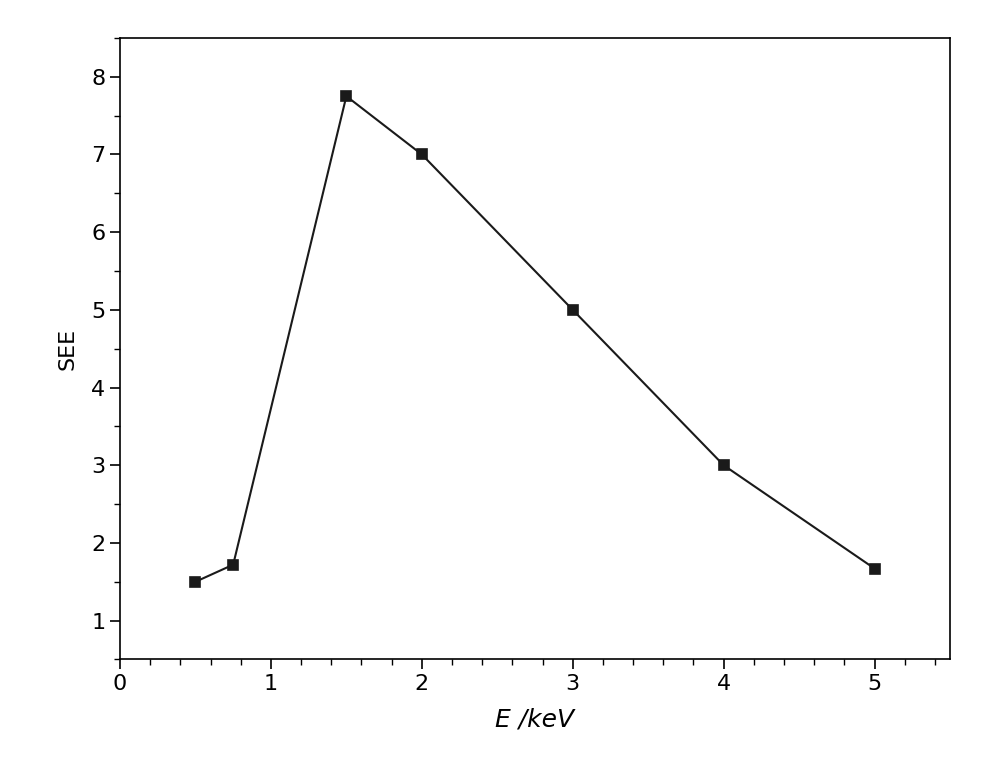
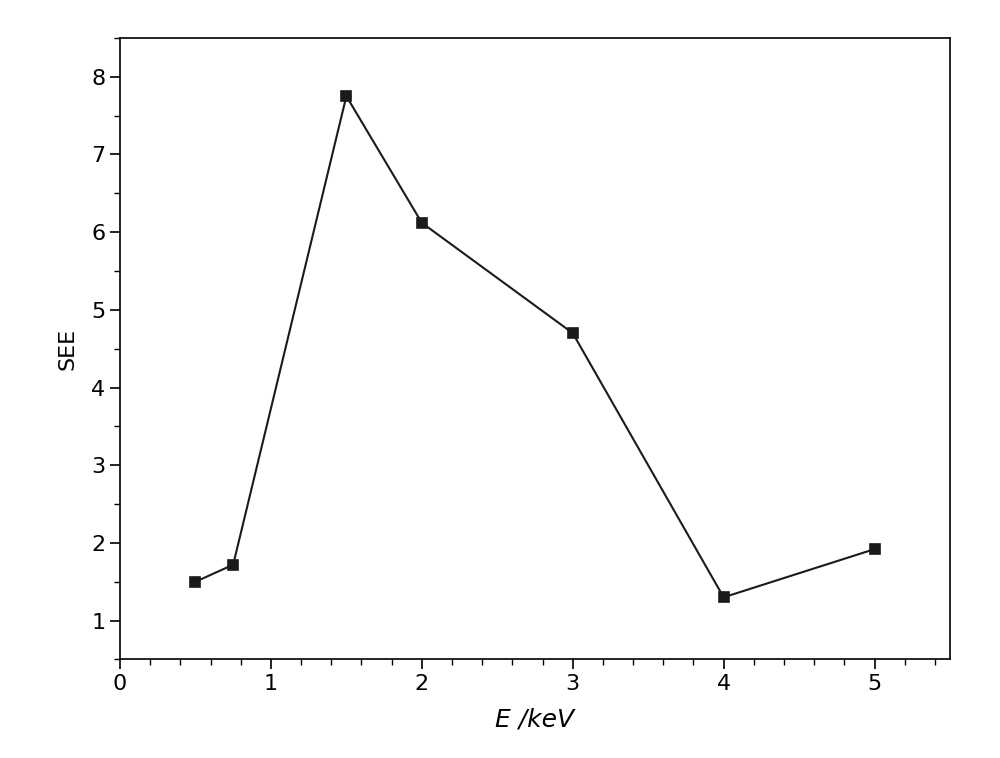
2: 7.00 -> 6.12
3: 5.00 -> 4.70
4: 3.00 -> 1.30
5: 1.67 -> 1.92
